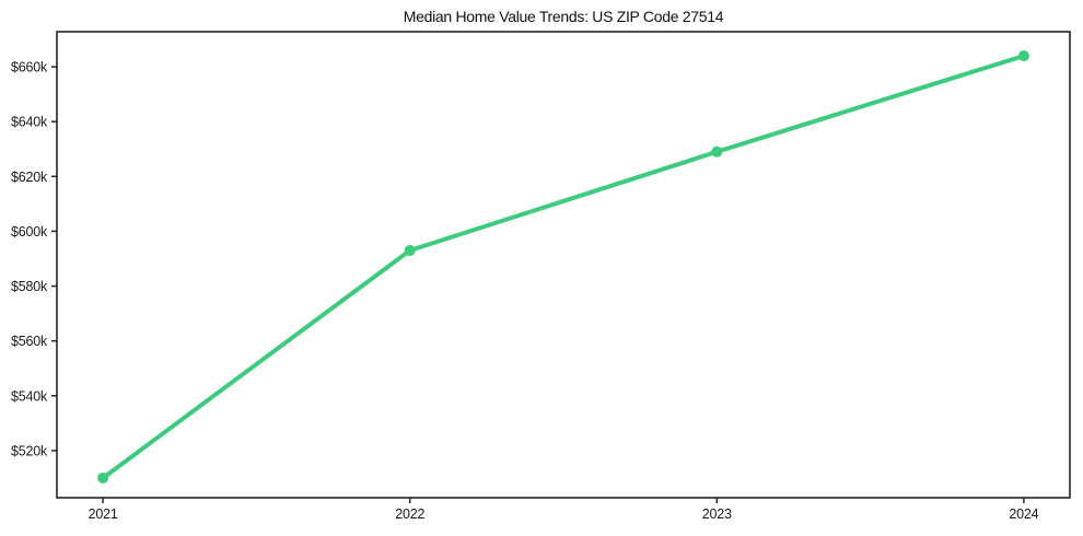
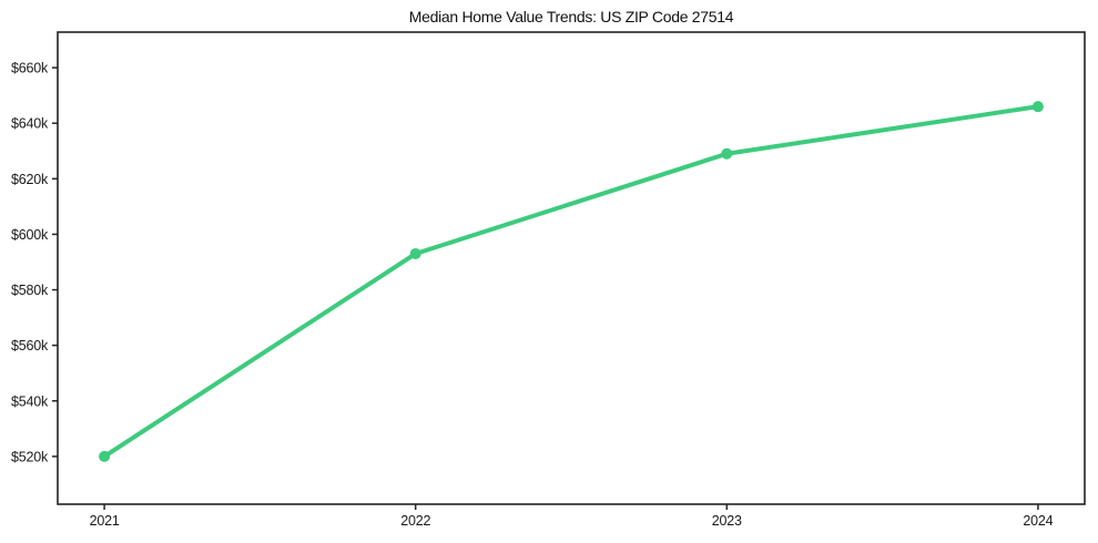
2021: $510k -> $520k
2024: $664k -> $646k
